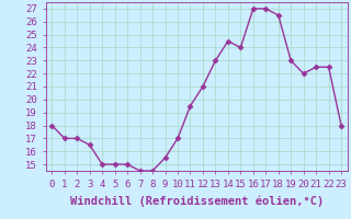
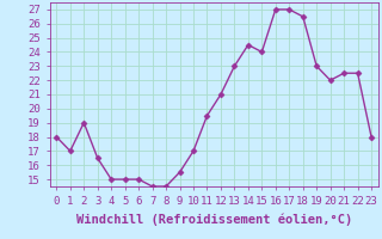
2: 17.0 -> 19.0
